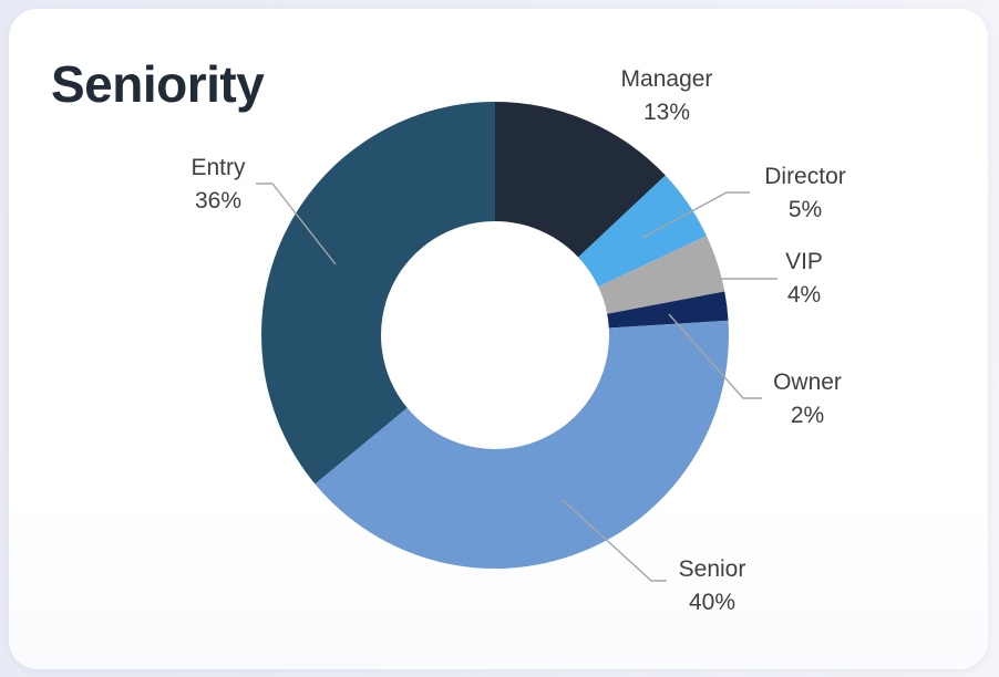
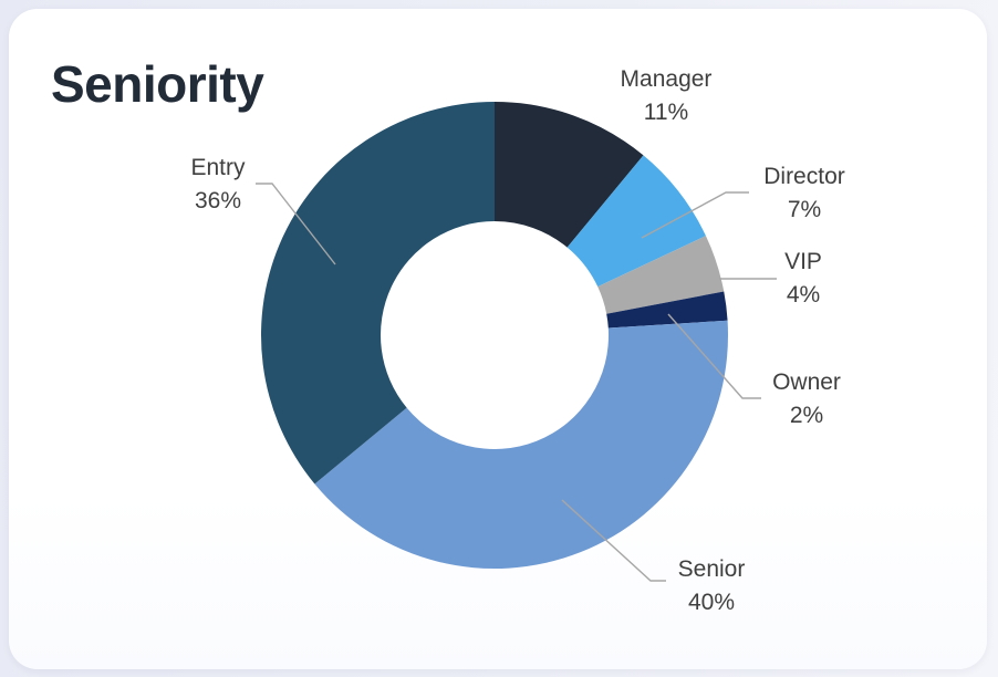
Manager: 13% -> 11%
Director: 5% -> 7%
